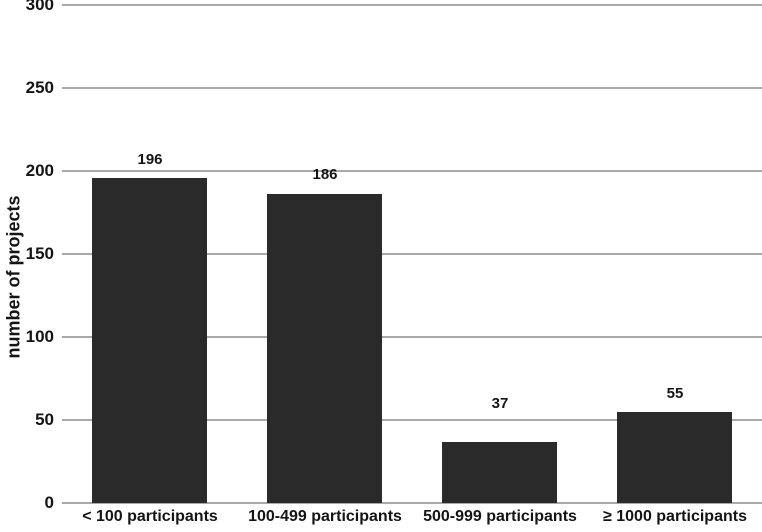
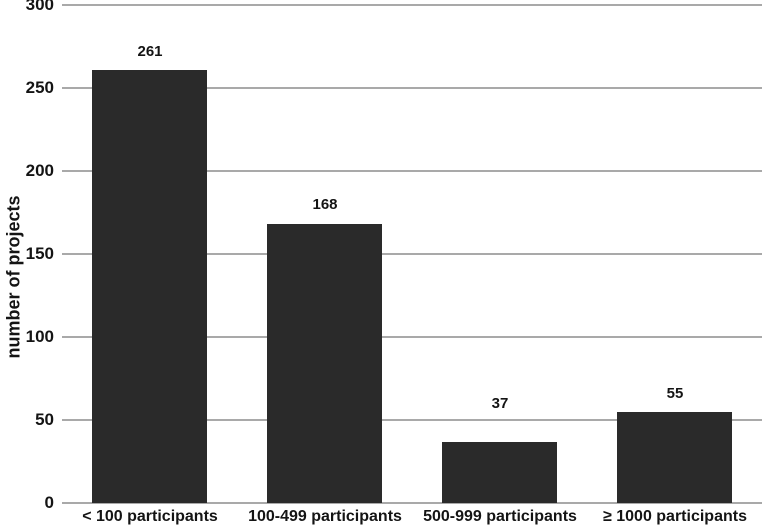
< 100 participants: 196 -> 261
100-499 participants: 186 -> 168
